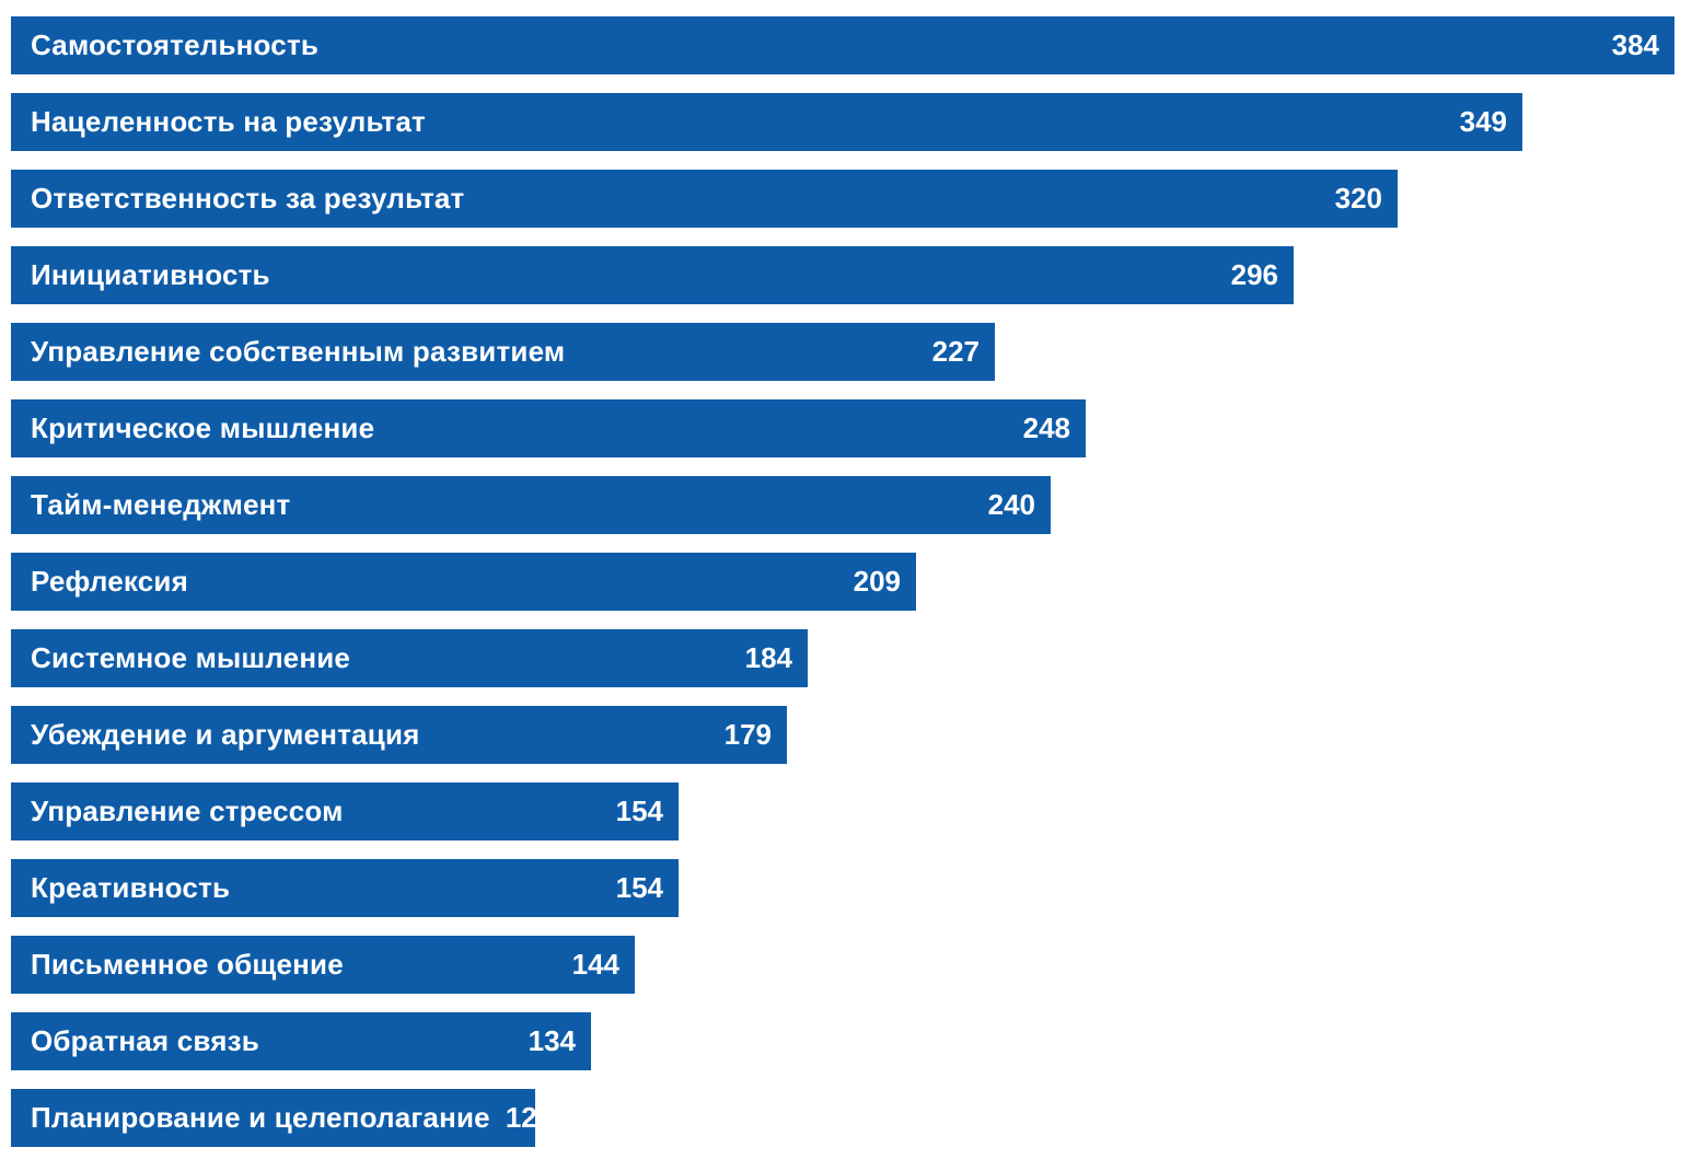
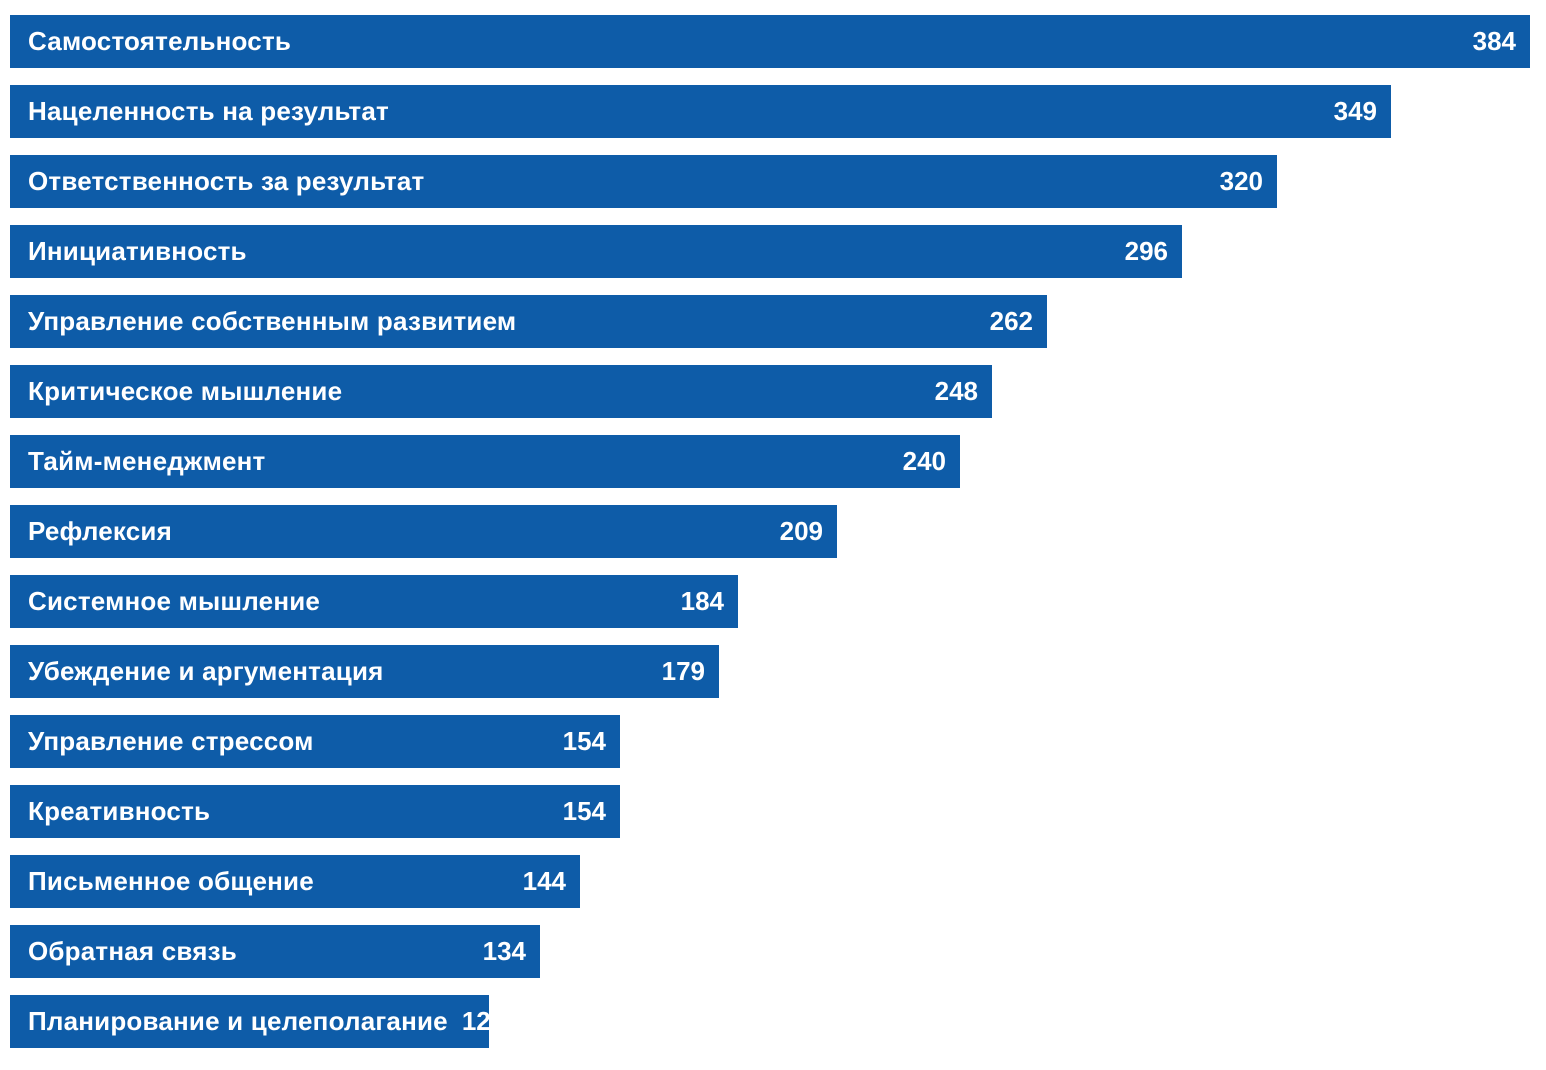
Управление собственным развитием: 227 -> 262
